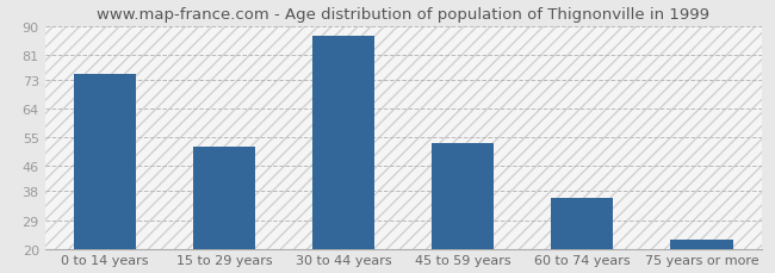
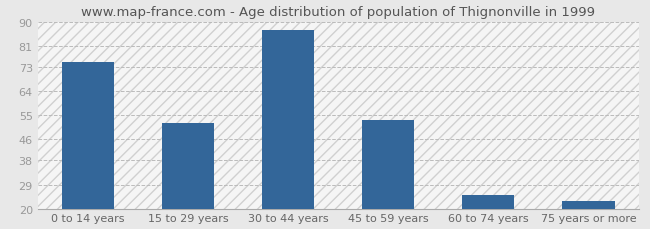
60 to 74 years: 36 -> 25
